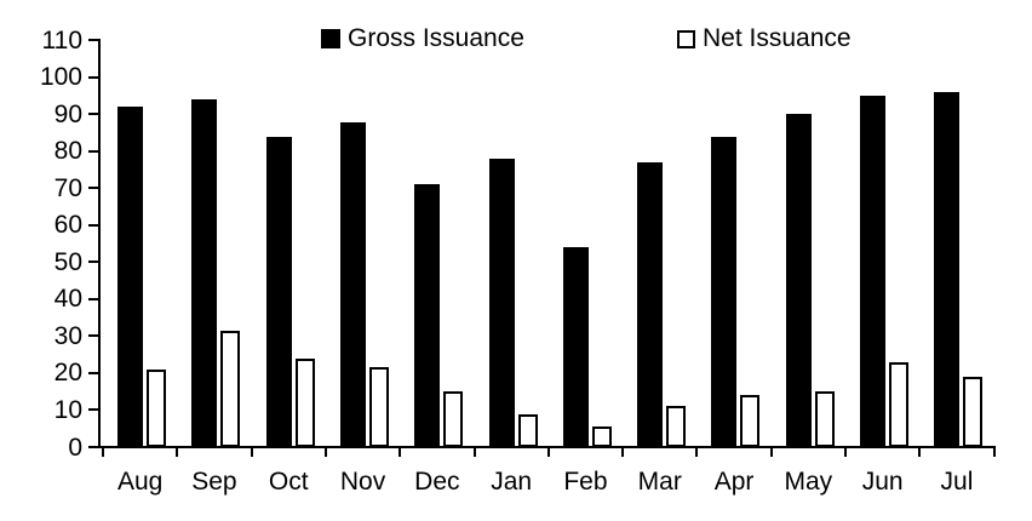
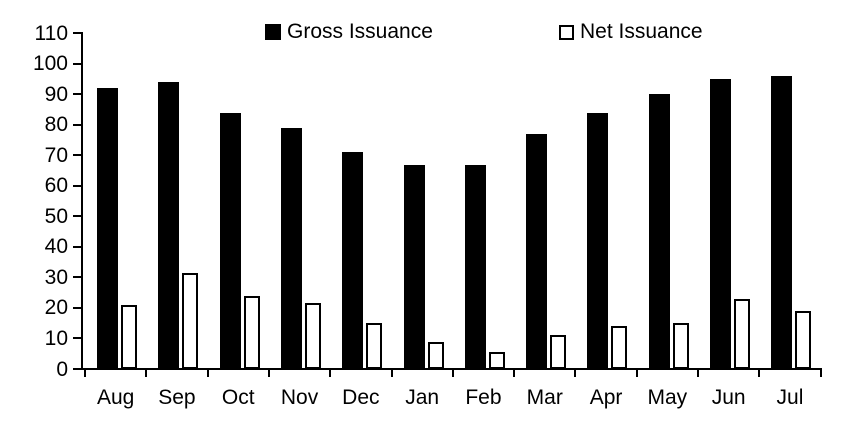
Gross Issuance/Nov: 88 -> 79
Gross Issuance/Jan: 78 -> 67
Gross Issuance/Feb: 54 -> 67
